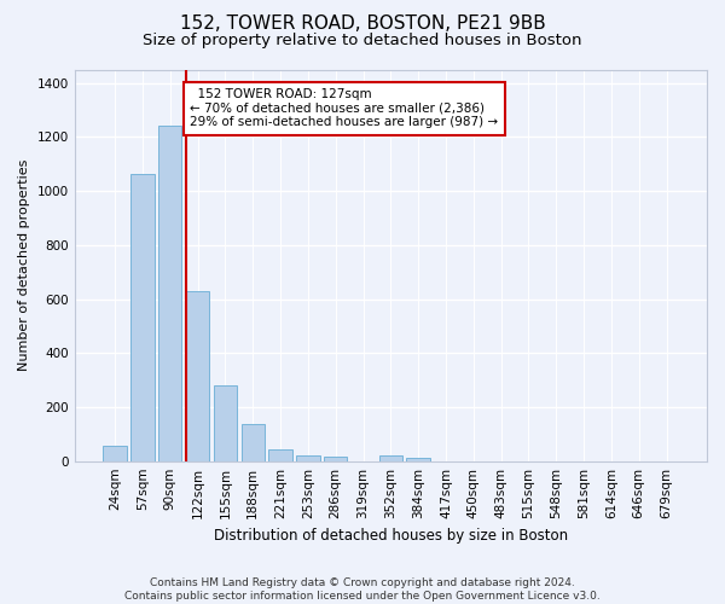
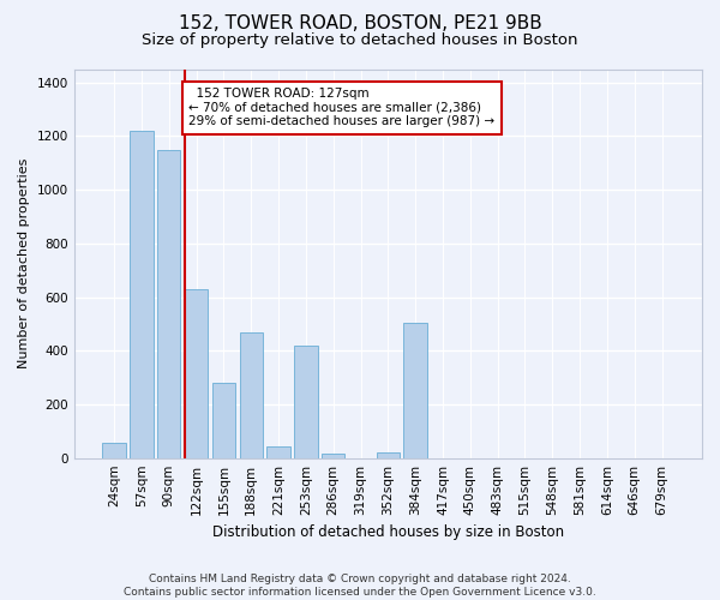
57sqm: 1065 -> 1220
90sqm: 1240 -> 1150
188sqm: 135 -> 470
253sqm: 20 -> 420
384sqm: 10 -> 505
